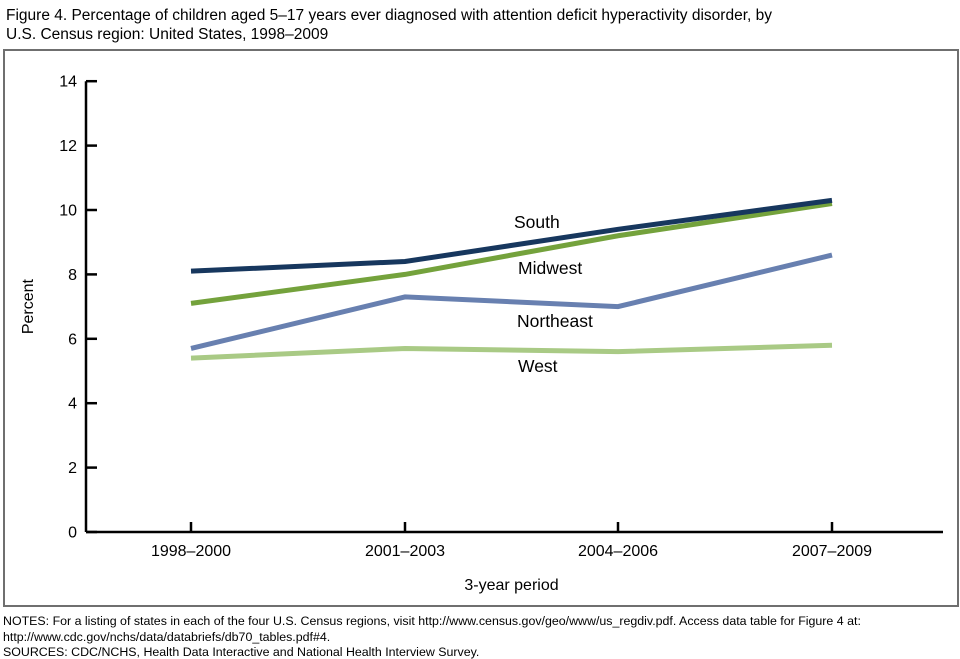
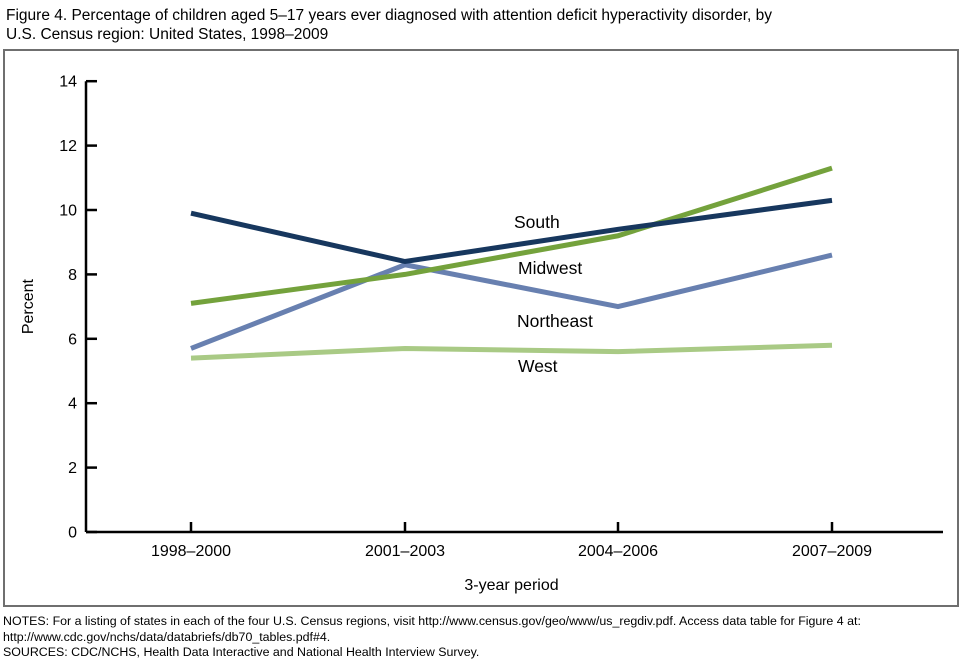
South/1998–2000: 8.1 -> 9.9
Northeast/2001–2003: 7.3 -> 8.3
Midwest/2007–2009: 10.2 -> 11.3
